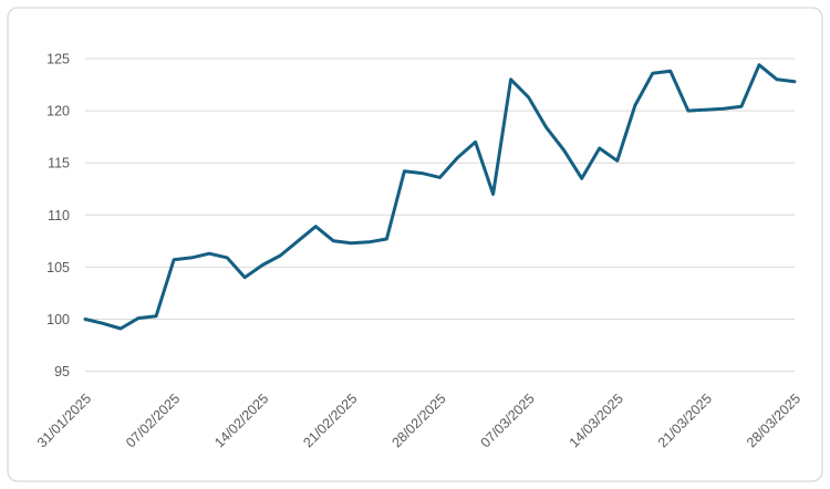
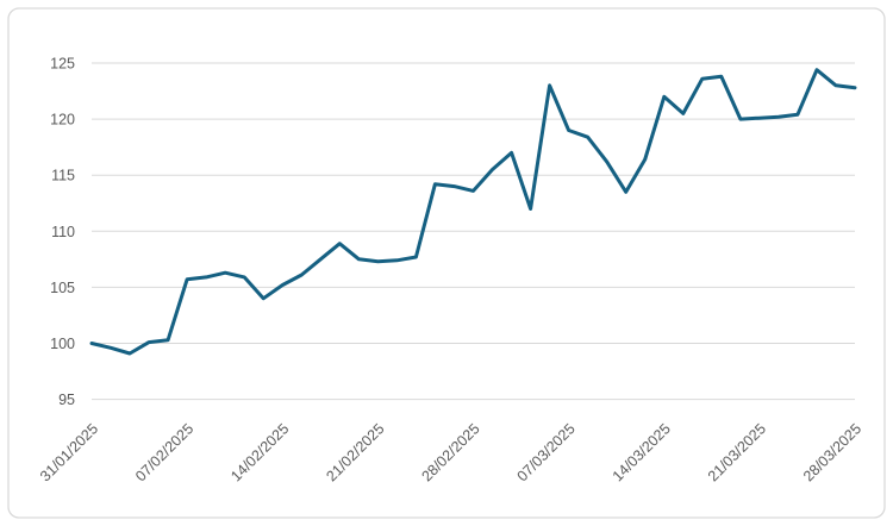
07/03/2025: 121 -> 119
14/03/2025: 115 -> 122
